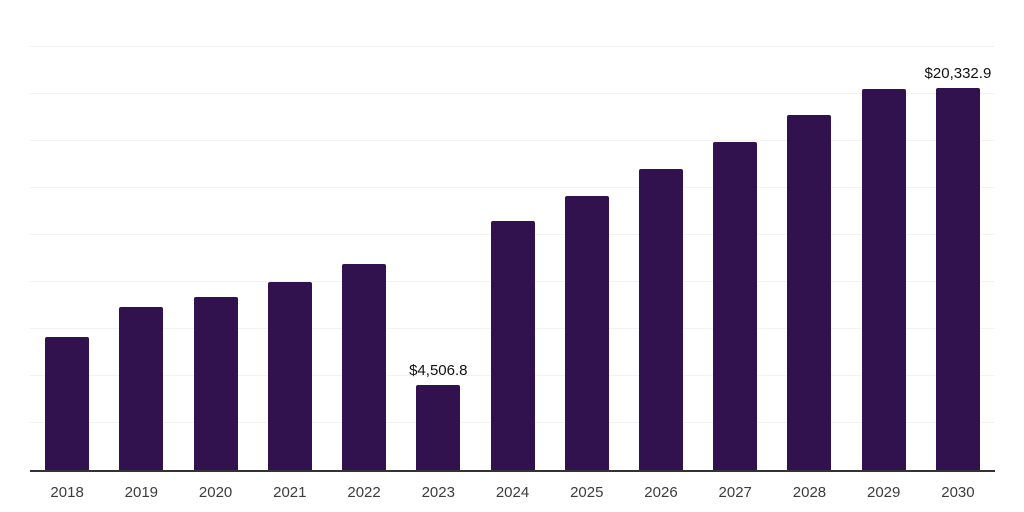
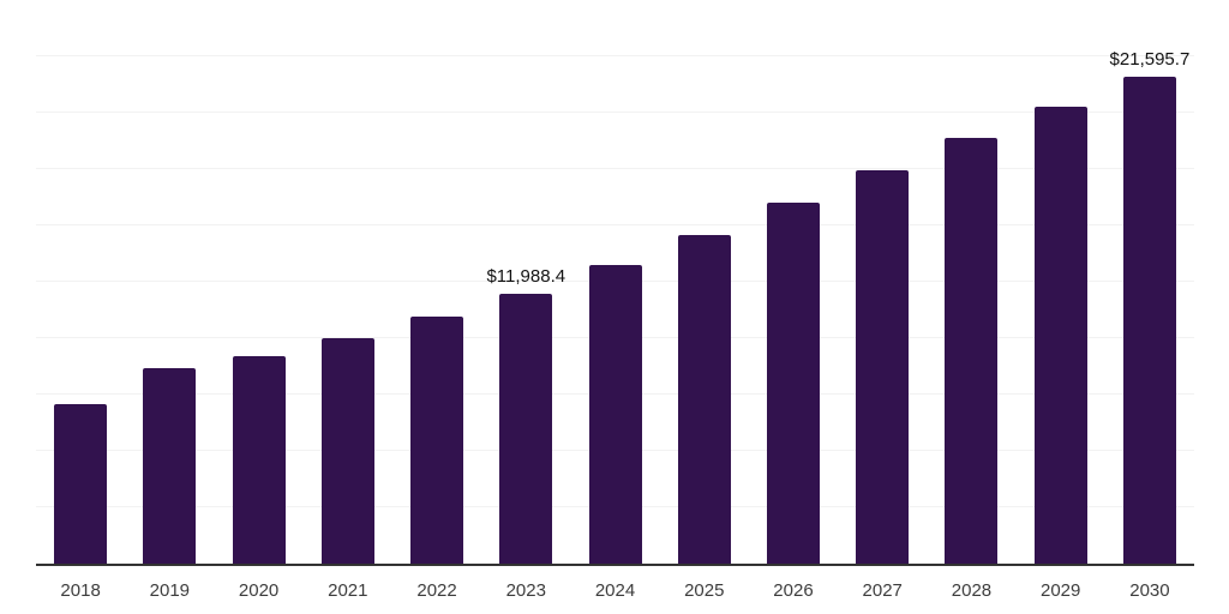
2023: $4,506.8 -> $11,988.4
2030: $20,332.9 -> $21,595.7
